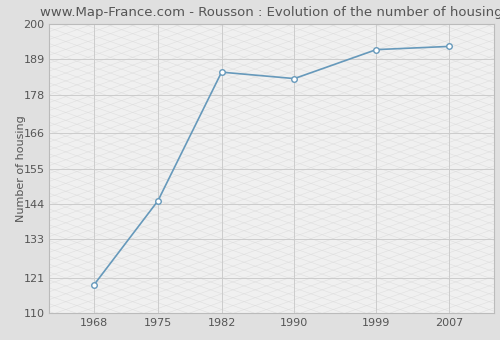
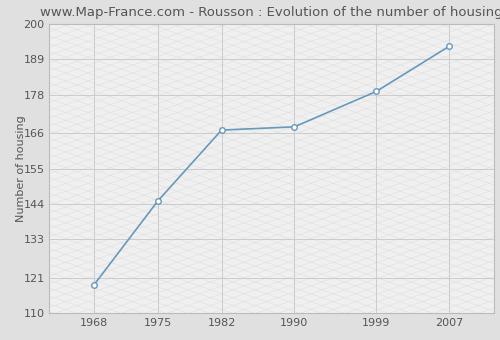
1982: 185 -> 167
1990: 183 -> 168
1999: 192 -> 179
